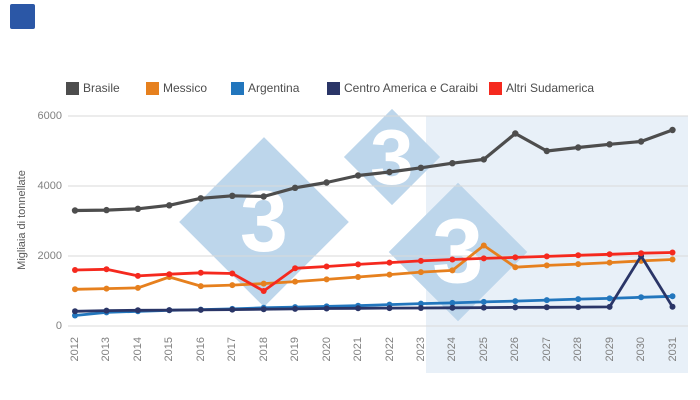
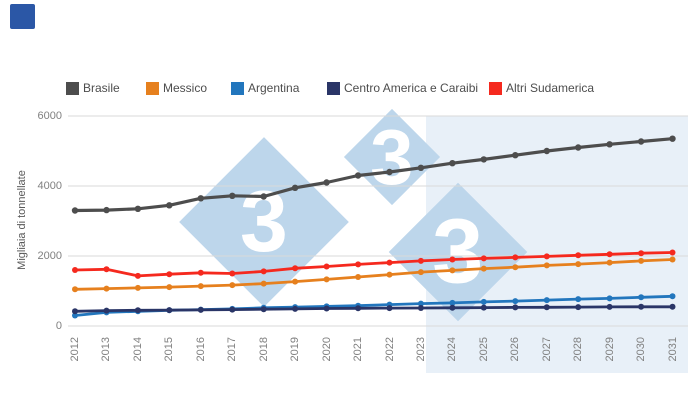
Messico/2015: 1400 -> 1100
Altri Sudamerica/2018: 1000 -> 1600
Messico/2025: 2300 -> 1600
Brasile/2026: 5500 -> 4900
Centro America e Caraibi/2030: 2000 -> 500
Brasile/2031: 5600 -> 5400
